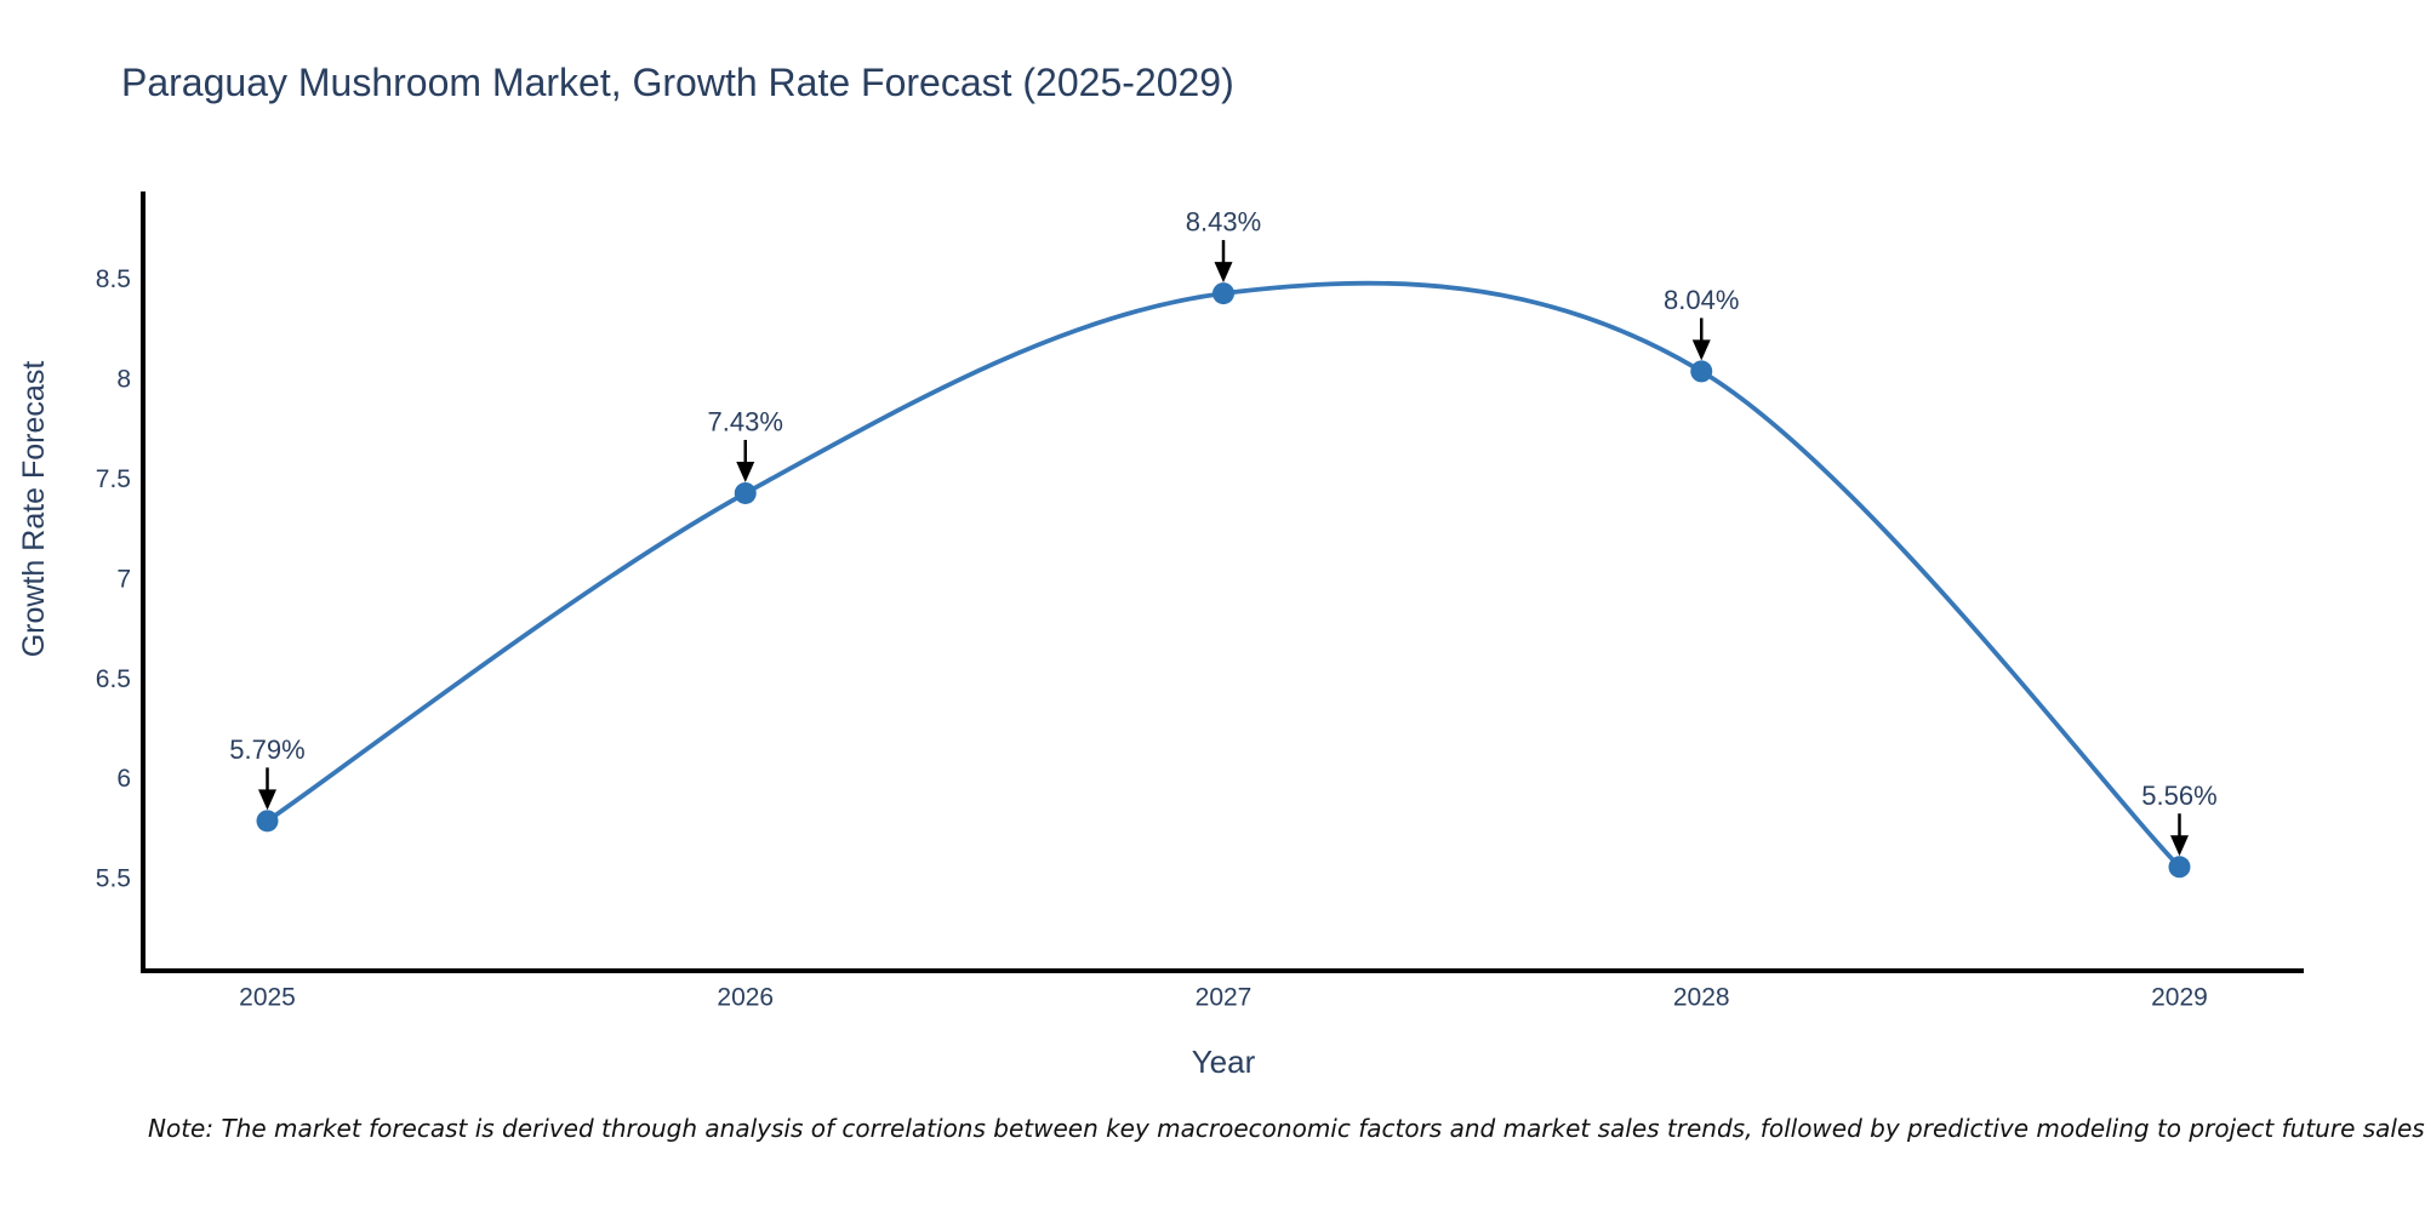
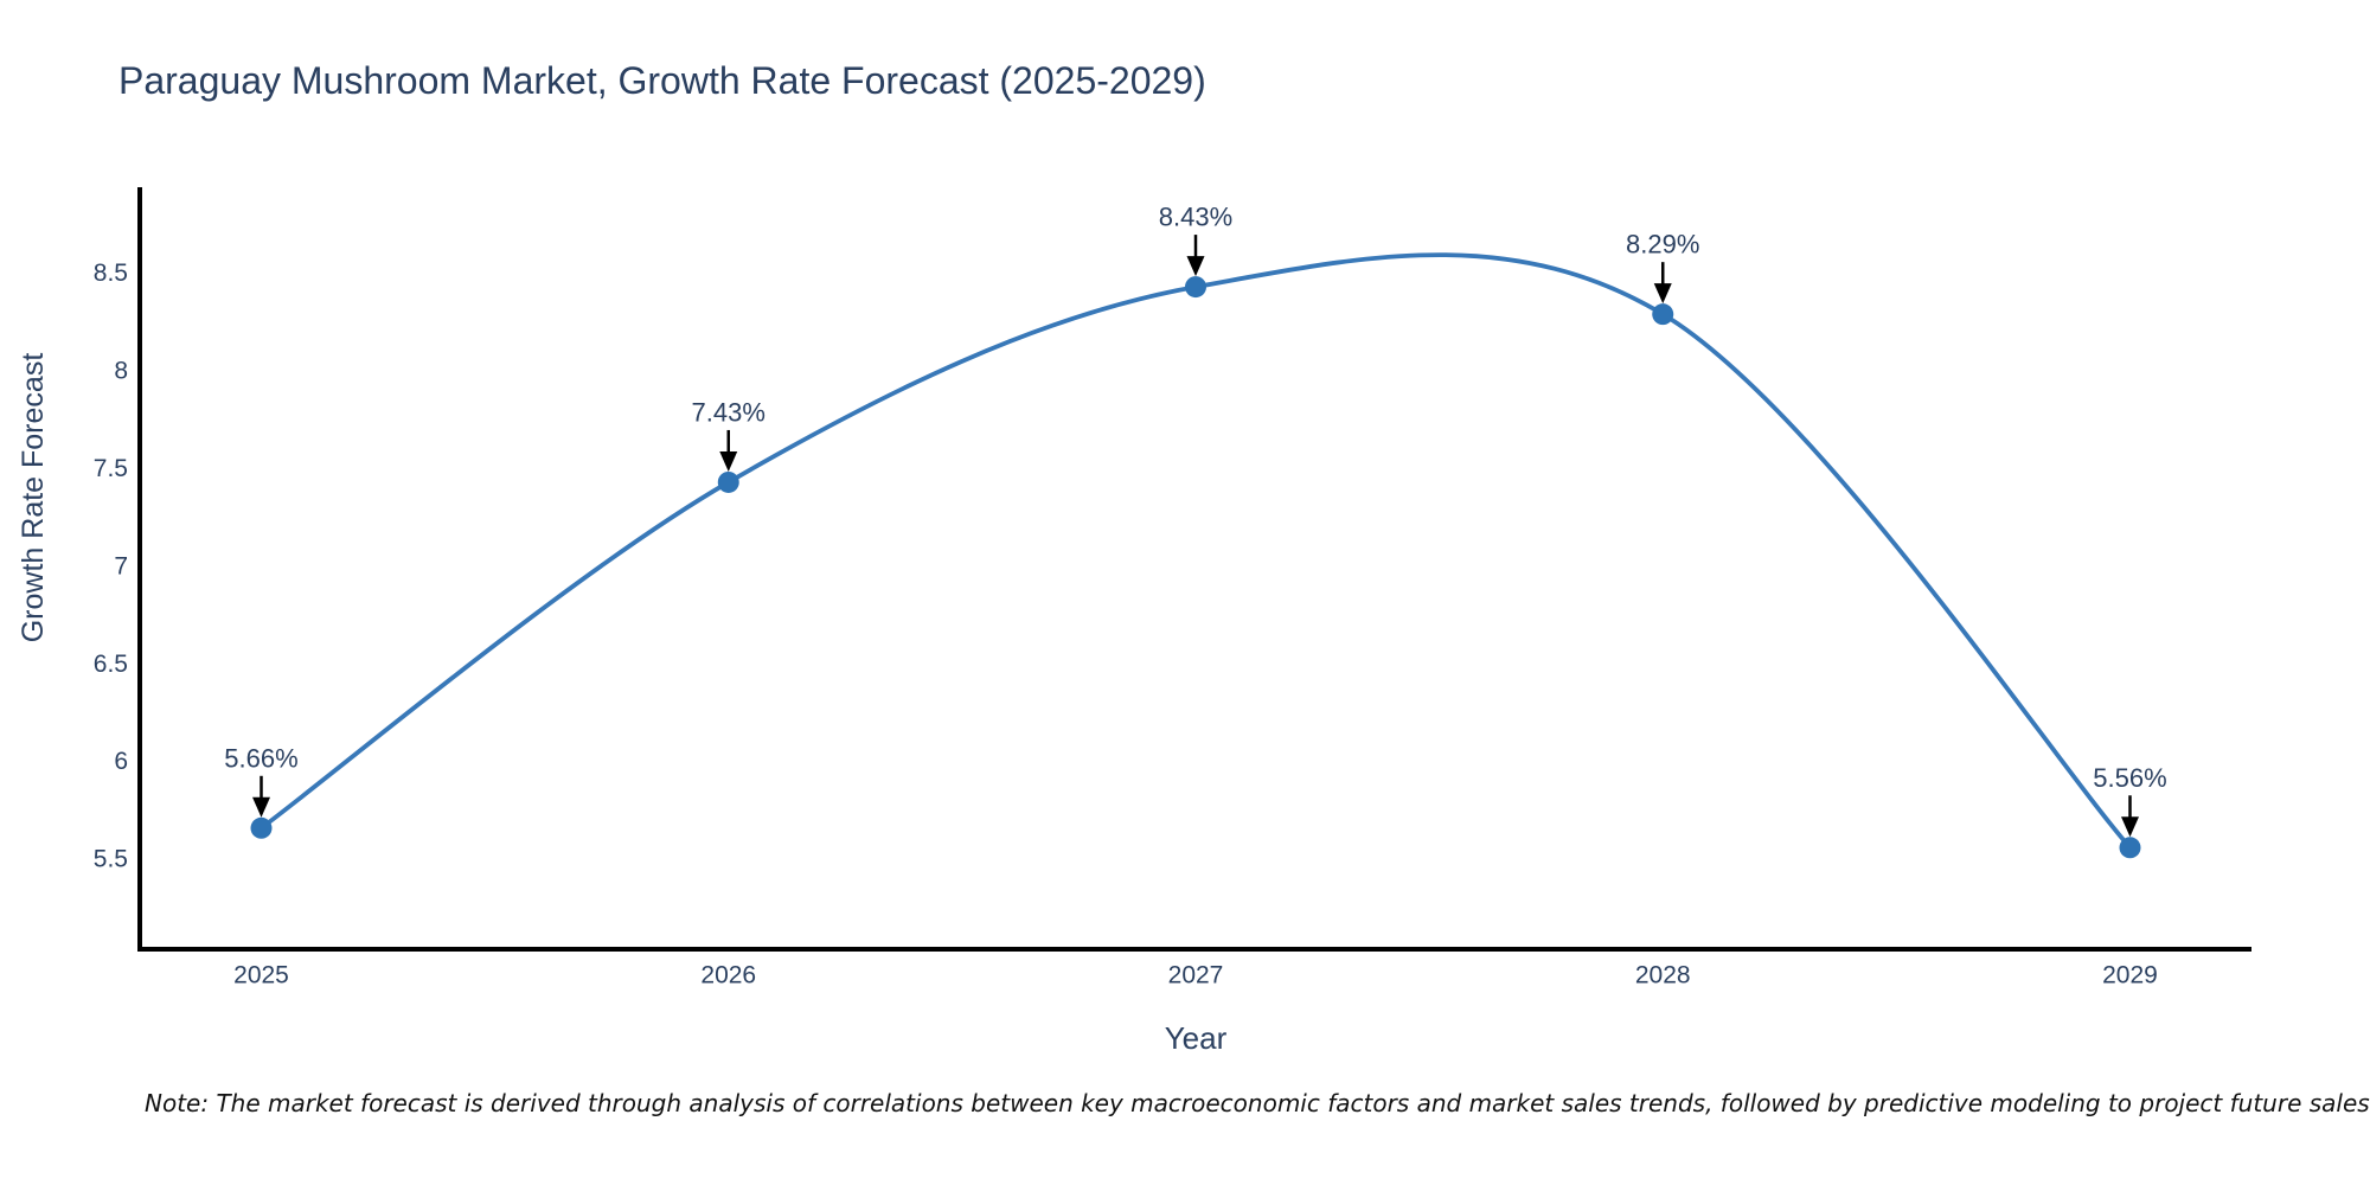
2025: 5.79% -> 5.66%
2028: 8.04% -> 8.29%
